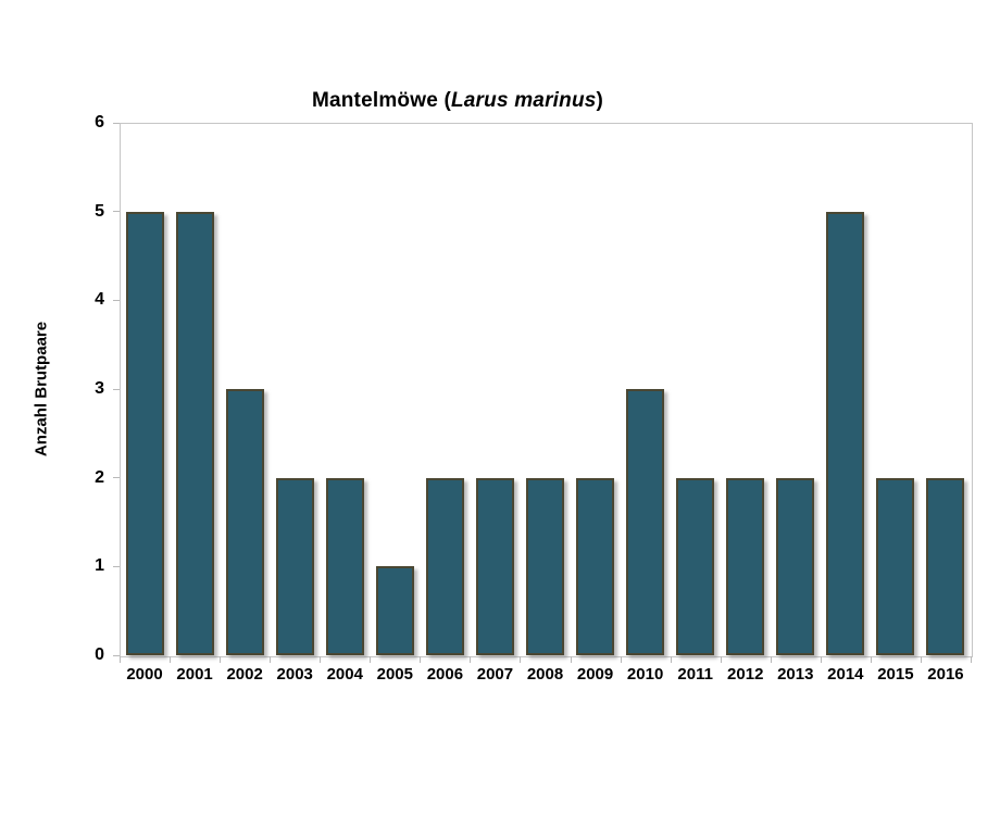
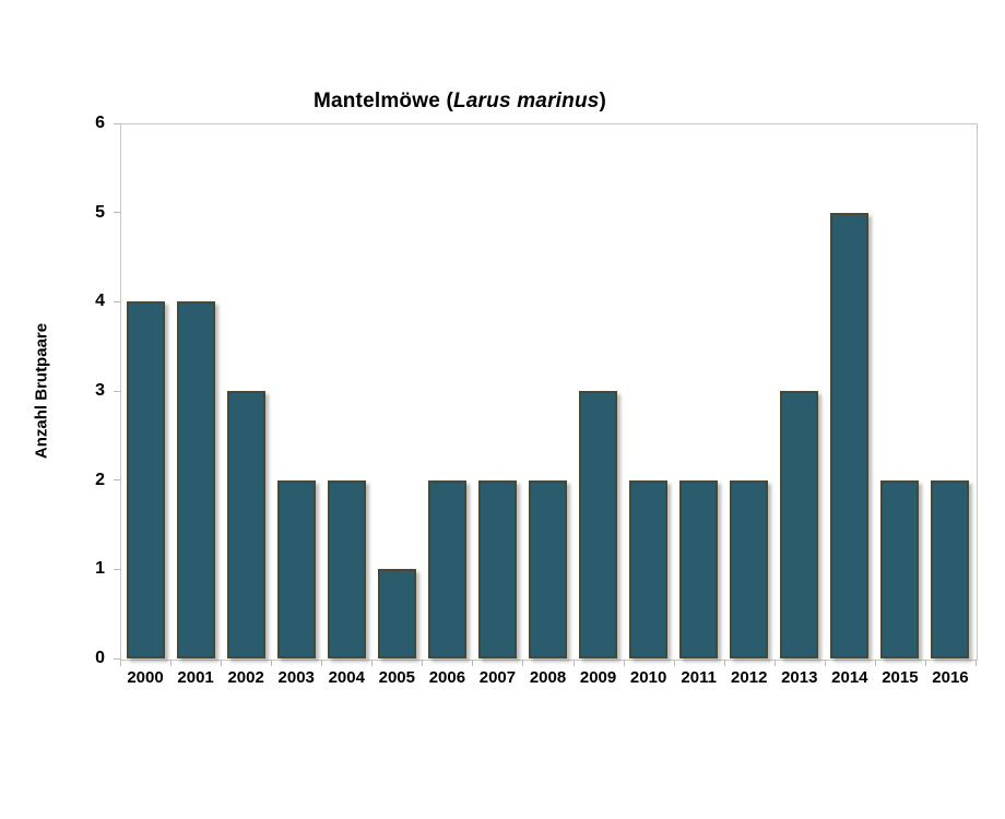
2000: 5 -> 4
2001: 5 -> 4
2009: 2 -> 3
2010: 3 -> 2
2013: 2 -> 3
